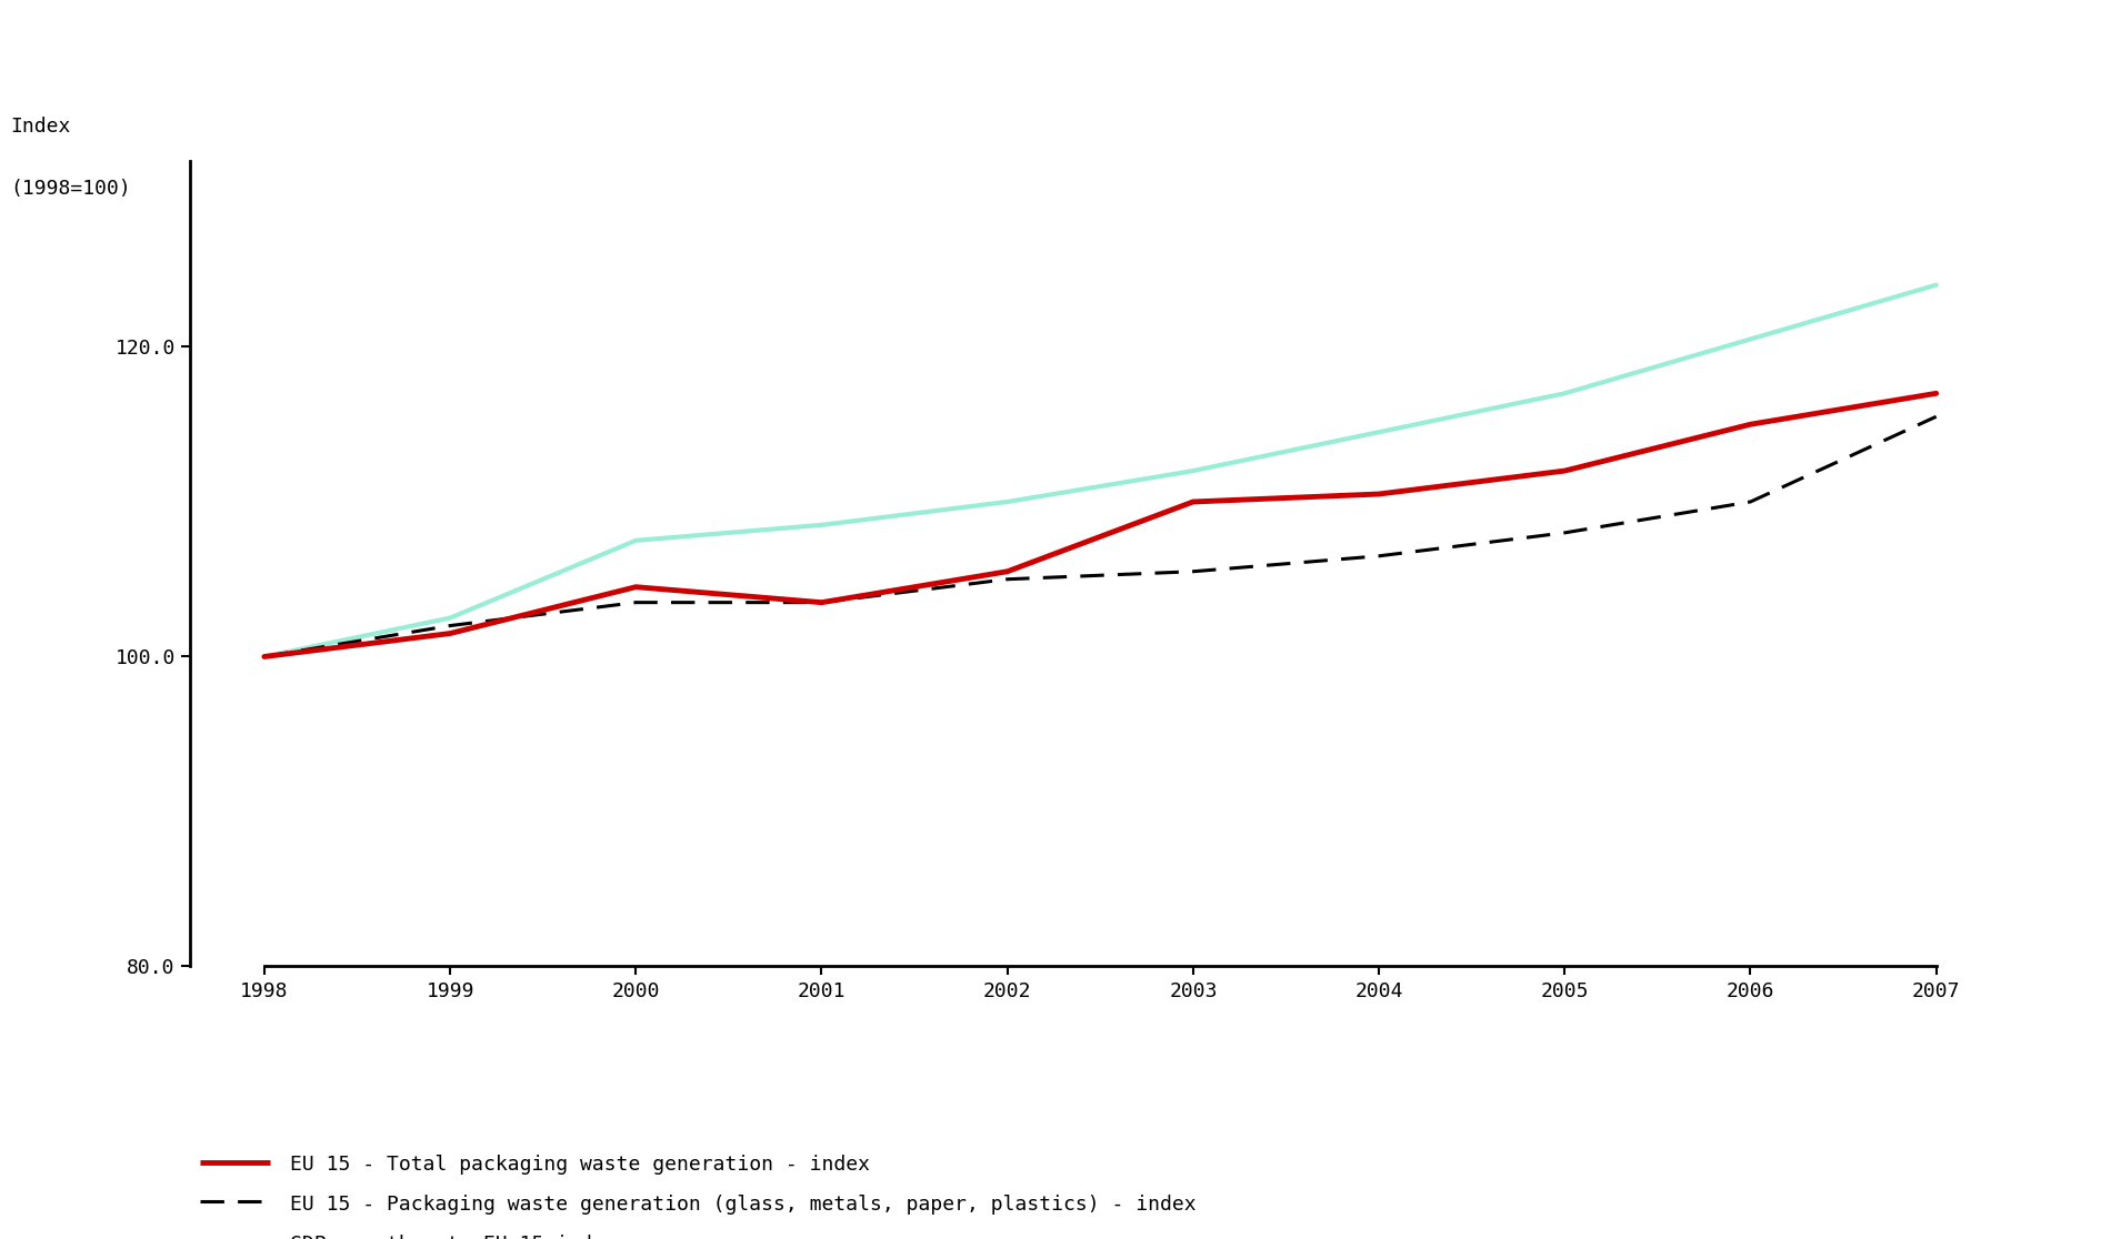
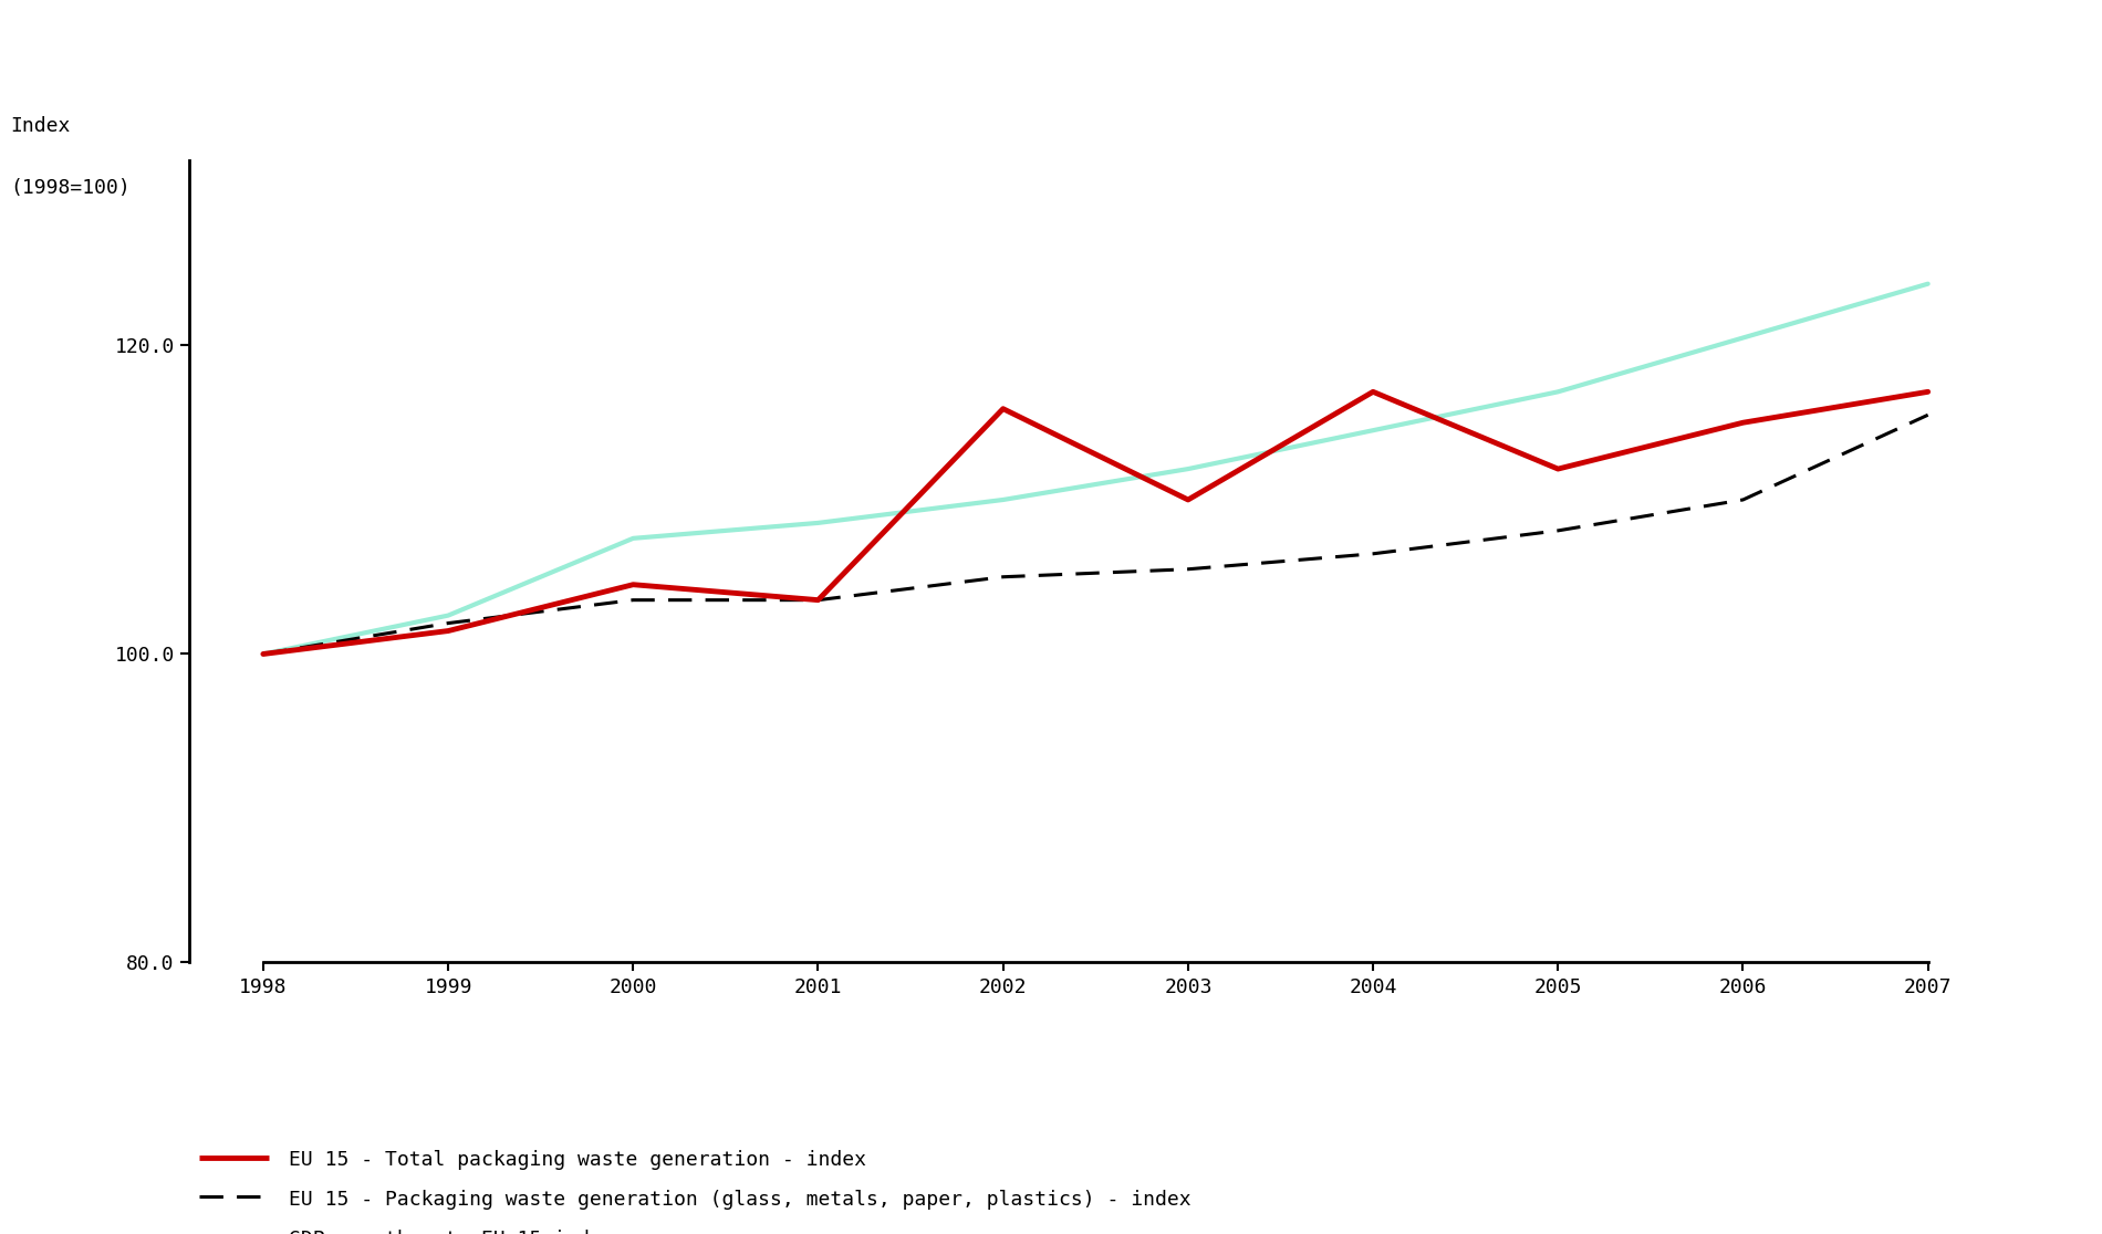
EU 15 - Total packaging waste generation - index/2002: 105.5 -> 115.9
EU 15 - Total packaging waste generation - index/2004: 110.5 -> 117.0
